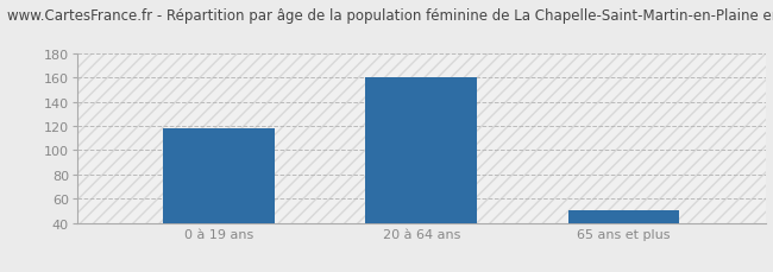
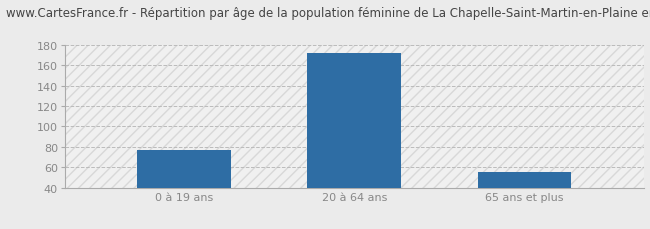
0 à 19 ans: 118 -> 77
20 à 64 ans: 160 -> 172
65 ans et plus: 50 -> 55
